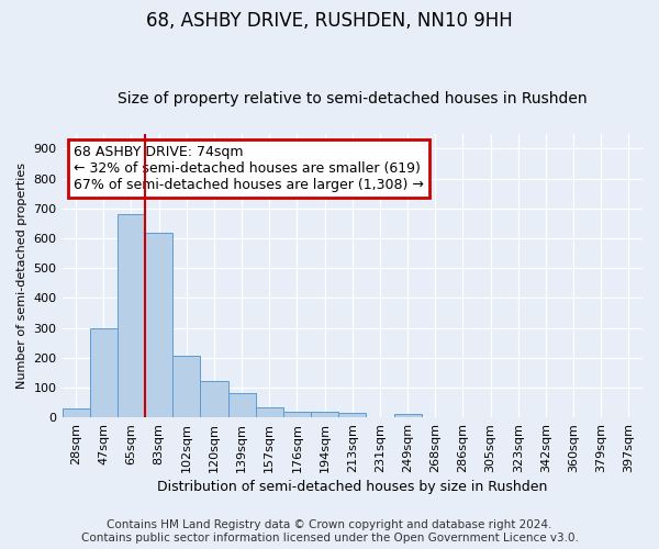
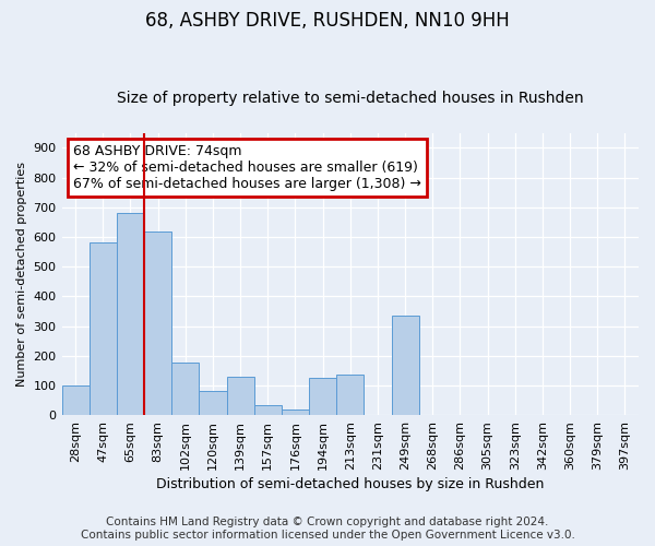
28sqm: 30 -> 100
47sqm: 300 -> 580
102sqm: 205 -> 175
120sqm: 120 -> 80
139sqm: 80 -> 130
194sqm: 18 -> 125
213sqm: 15 -> 135
249sqm: 10 -> 335
